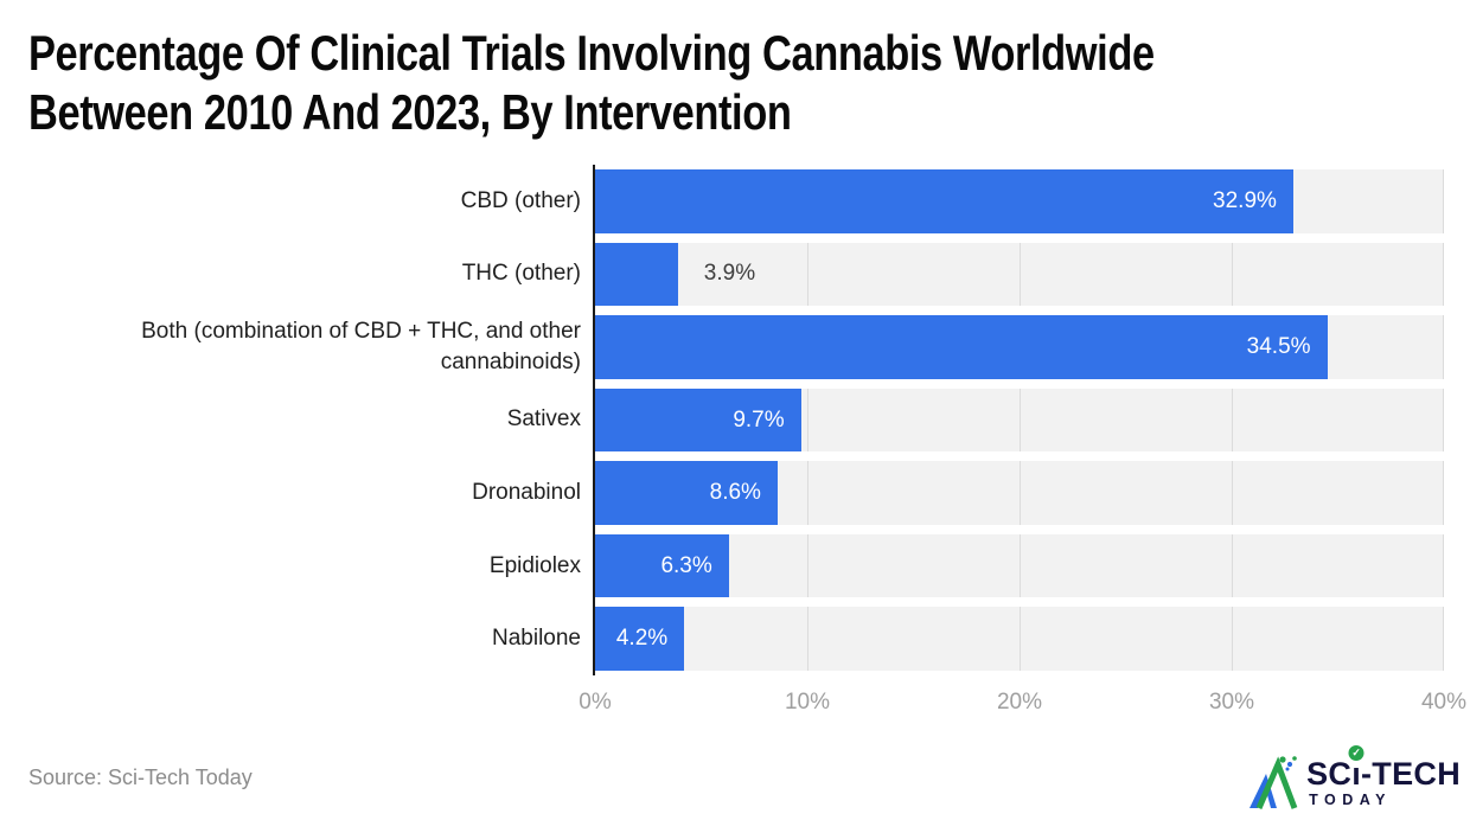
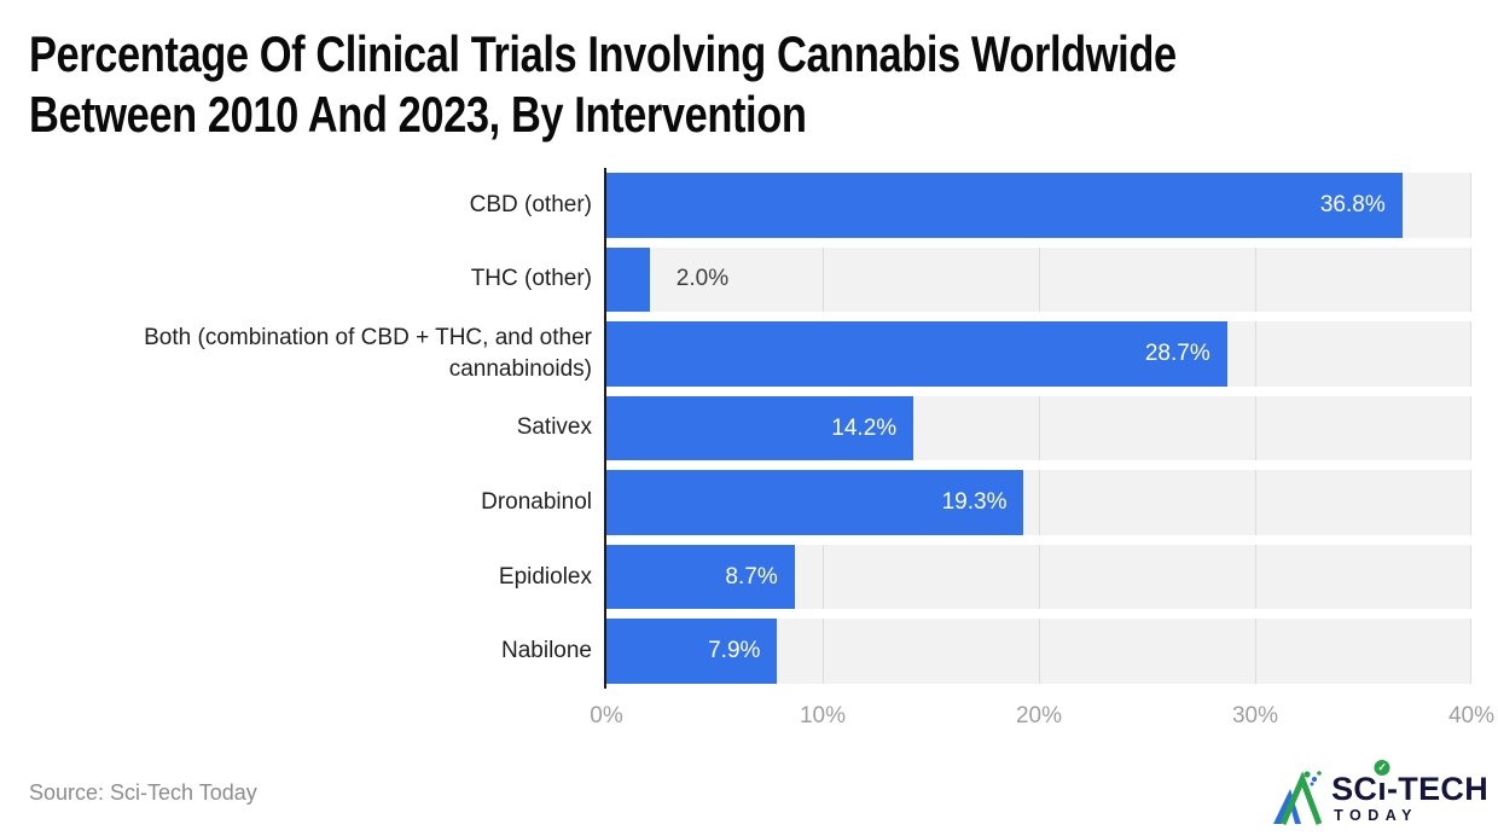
CBD (other): 32.9% -> 36.8%
THC (other): 3.9% -> 2.0%
Both (combination of CBD + THC, and other cannabinoids): 34.5% -> 28.7%
Sativex: 9.7% -> 14.2%
Dronabinol: 8.6% -> 19.3%
Epidiolex: 6.3% -> 8.7%
Nabilone: 4.2% -> 7.9%
